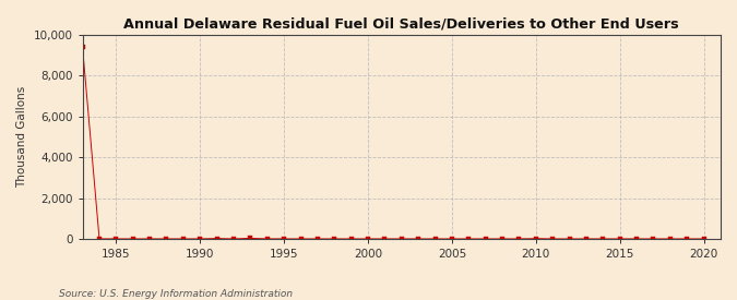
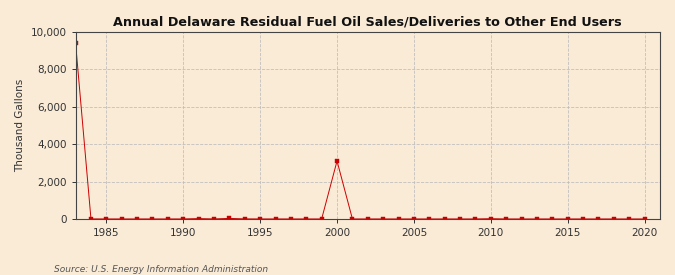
2000: 0 -> 3,100
